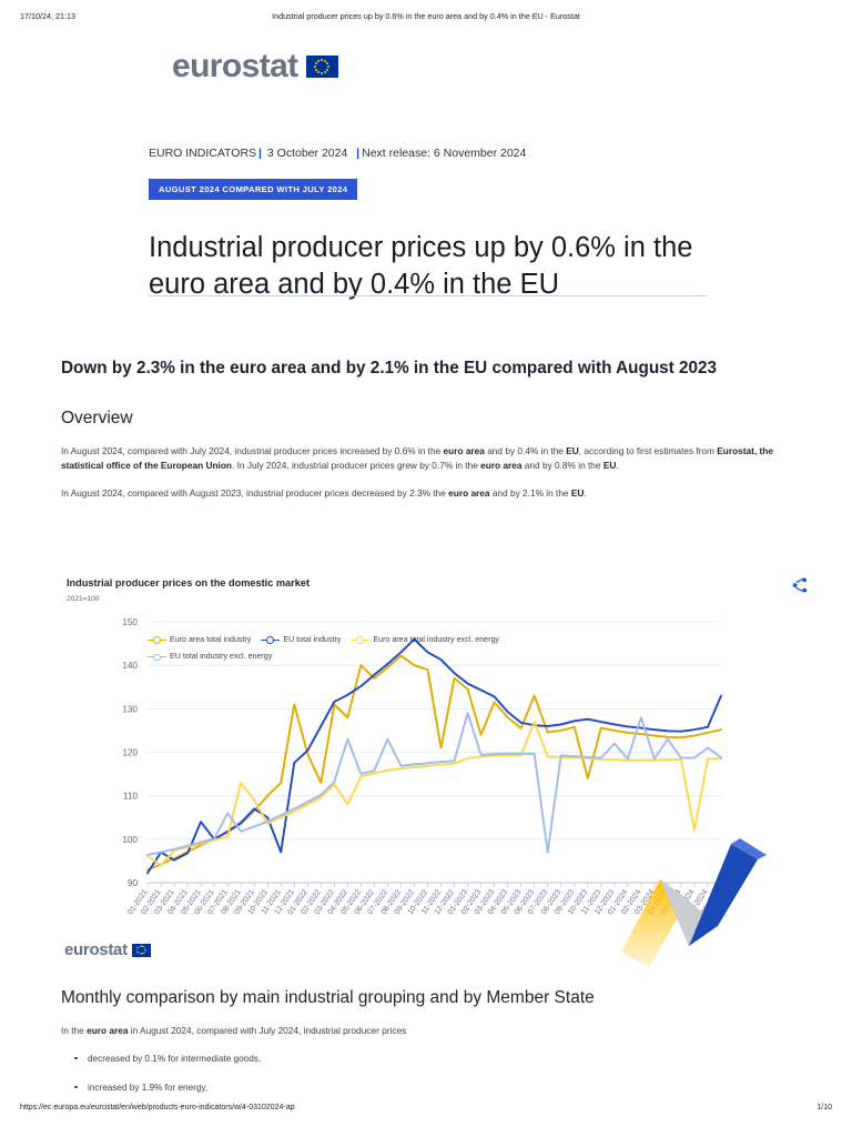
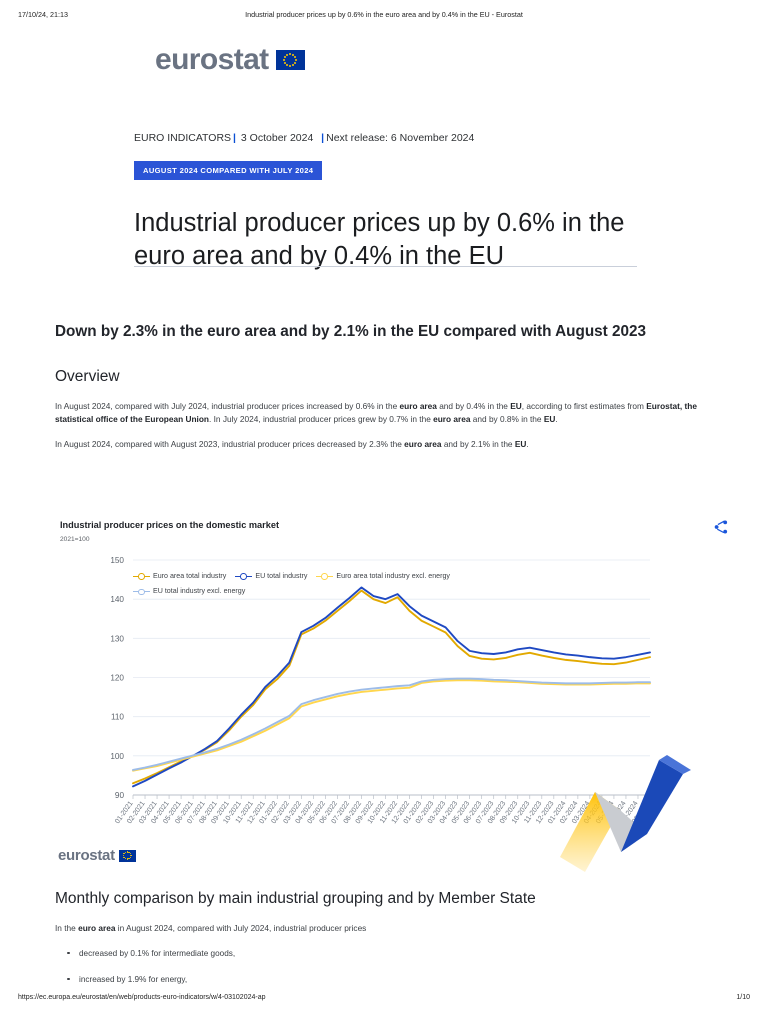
EU total industry/02-2021: 97 -> 94
Euro area total industry excl. energy/02-2021: 94 -> 97
EU total industry/05-2021: 104 -> 98
EU total industry excl. energy/07-2021: 106 -> 101
Euro area total industry excl. energy/08-2021: 113 -> 101
Euro area total industry excl. energy/09-2021: 109 -> 102
EU total industry/10-2021: 105 -> 110
EU total industry/11-2021: 97 -> 114
Euro area total industry/12-2021: 131 -> 117
Euro area total industry/02-2022: 113 -> 123
EU total industry/02-2022: 126 -> 124
Euro area total industry/04-2022: 128 -> 132
Euro area total industry excl. energy/04-2022: 108 -> 114
EU total industry excl. energy/04-2022: 123 -> 114
Euro area total industry/05-2022: 140 -> 134
EU total industry excl. energy/07-2022: 123 -> 116
EU total industry/09-2022: 146 -> 141
EU total industry/10-2022: 143 -> 140
Euro area total industry/11-2022: 121 -> 140
EU total industry excl. energy/01-2023: 129 -> 119
Euro area total industry/02-2023: 124 -> 133
Euro area total industry/06-2023: 133 -> 125
Euro area total industry excl. energy/06-2023: 127 -> 119
EU total industry excl. energy/07-2023: 97 -> 119
Euro area total industry/10-2023: 114 -> 126
EU total industry excl. energy/12-2023: 122 -> 119
EU total industry excl. energy/02-2024: 128 -> 118
EU total industry excl. energy/04-2024: 123 -> 119
Euro area total industry excl. energy/06-2024: 102 -> 118
EU total industry excl. energy/07-2024: 121 -> 119
EU total industry/08-2024: 133 -> 126
